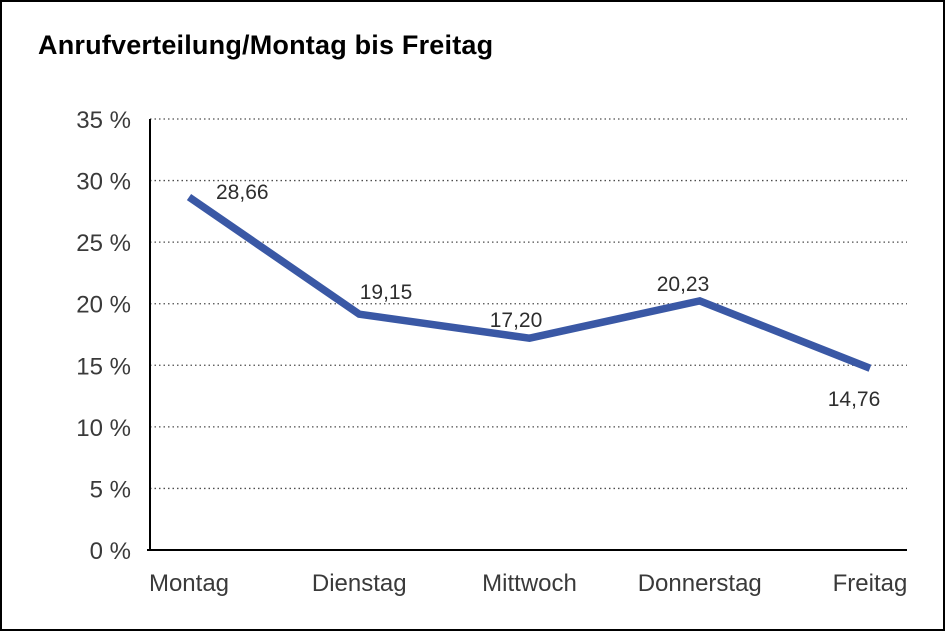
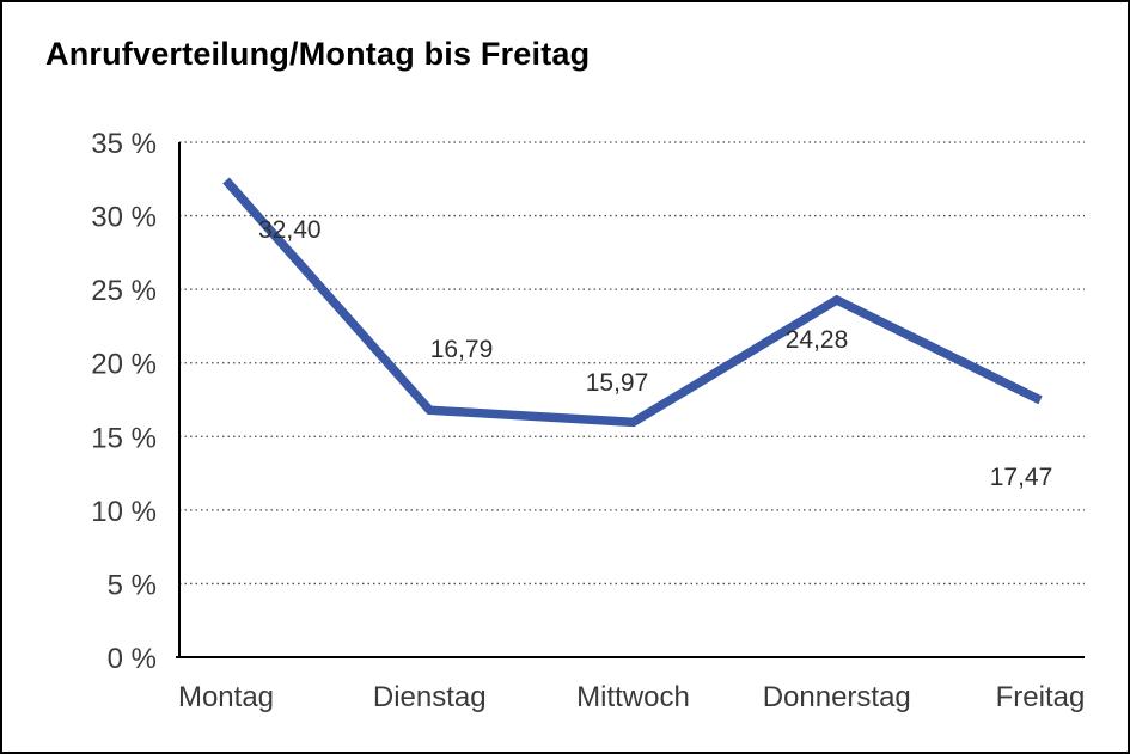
Montag: 28,66 -> 32,40
Dienstag: 19,15 -> 16,79
Mittwoch: 17,20 -> 15,97
Donnerstag: 20,23 -> 24,28
Freitag: 14,76 -> 17,47
